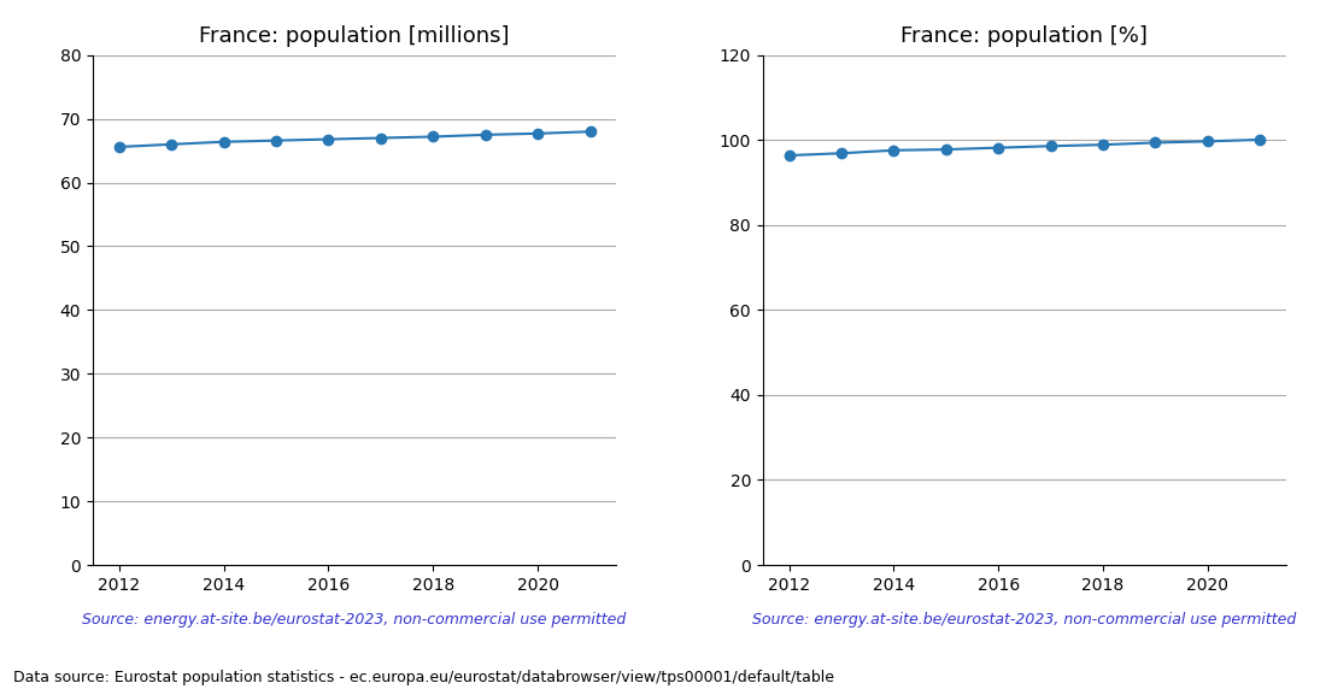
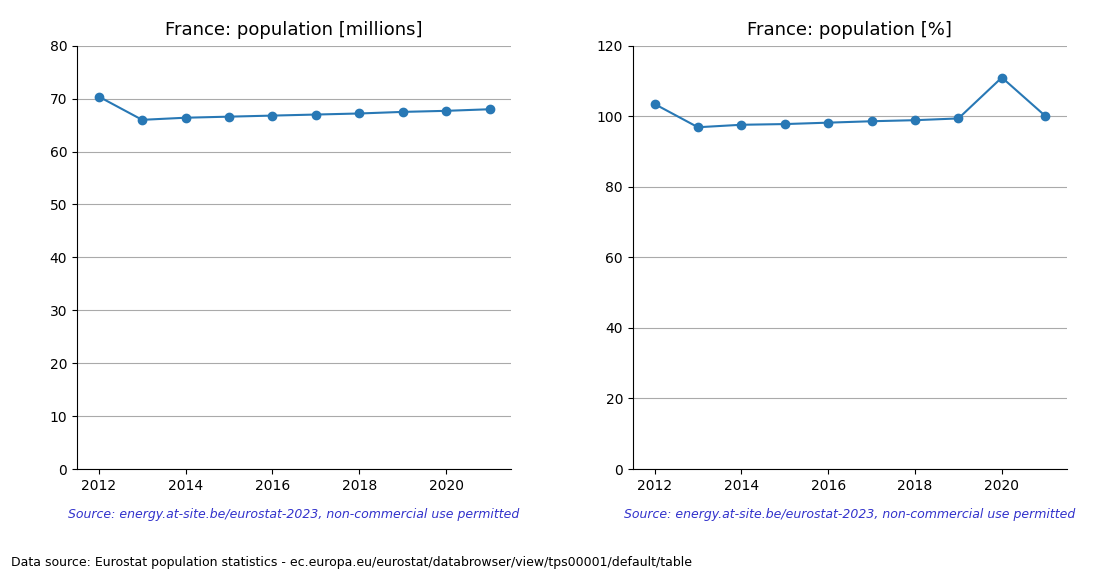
France: population [millions]/2012: 65.6 -> 70.4
France: population [%]/2012: 96.4 -> 103.5
France: population [%]/2020: 99.7 -> 111.0
